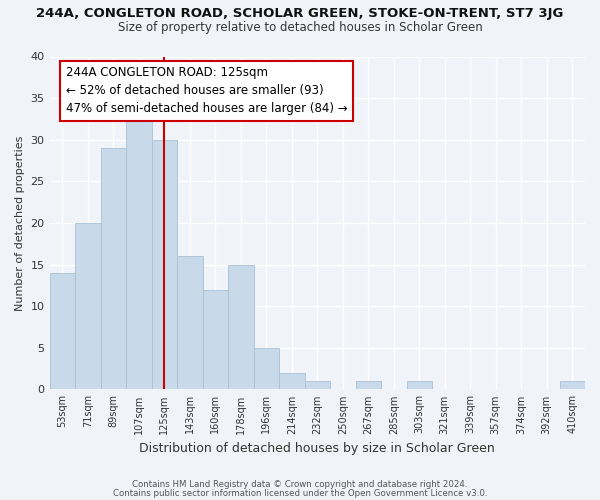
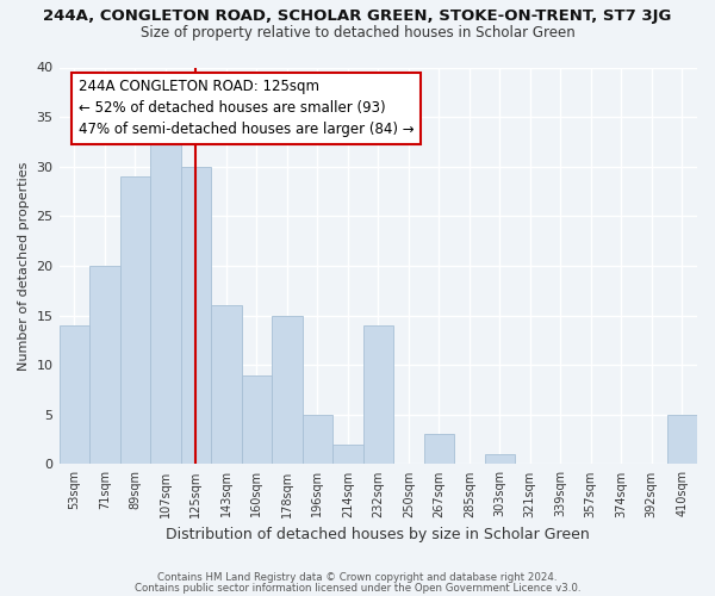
160sqm: 12 -> 9
232sqm: 1 -> 14
267sqm: 1 -> 3
410sqm: 1 -> 5
